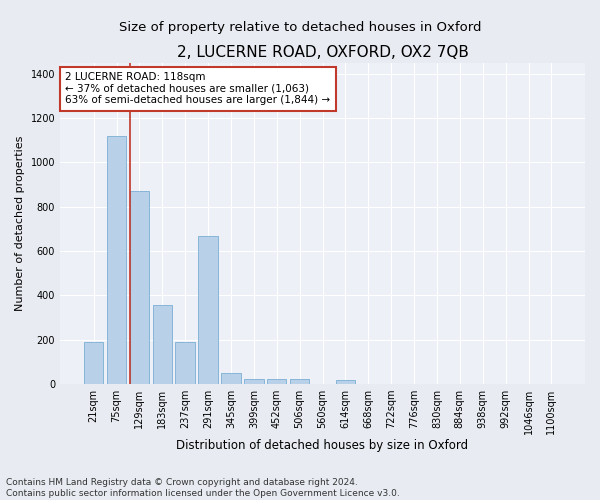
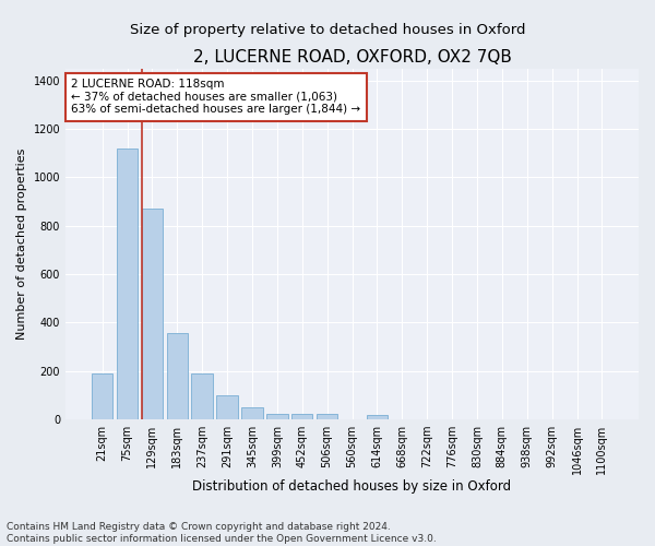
291sqm: 665 -> 97
